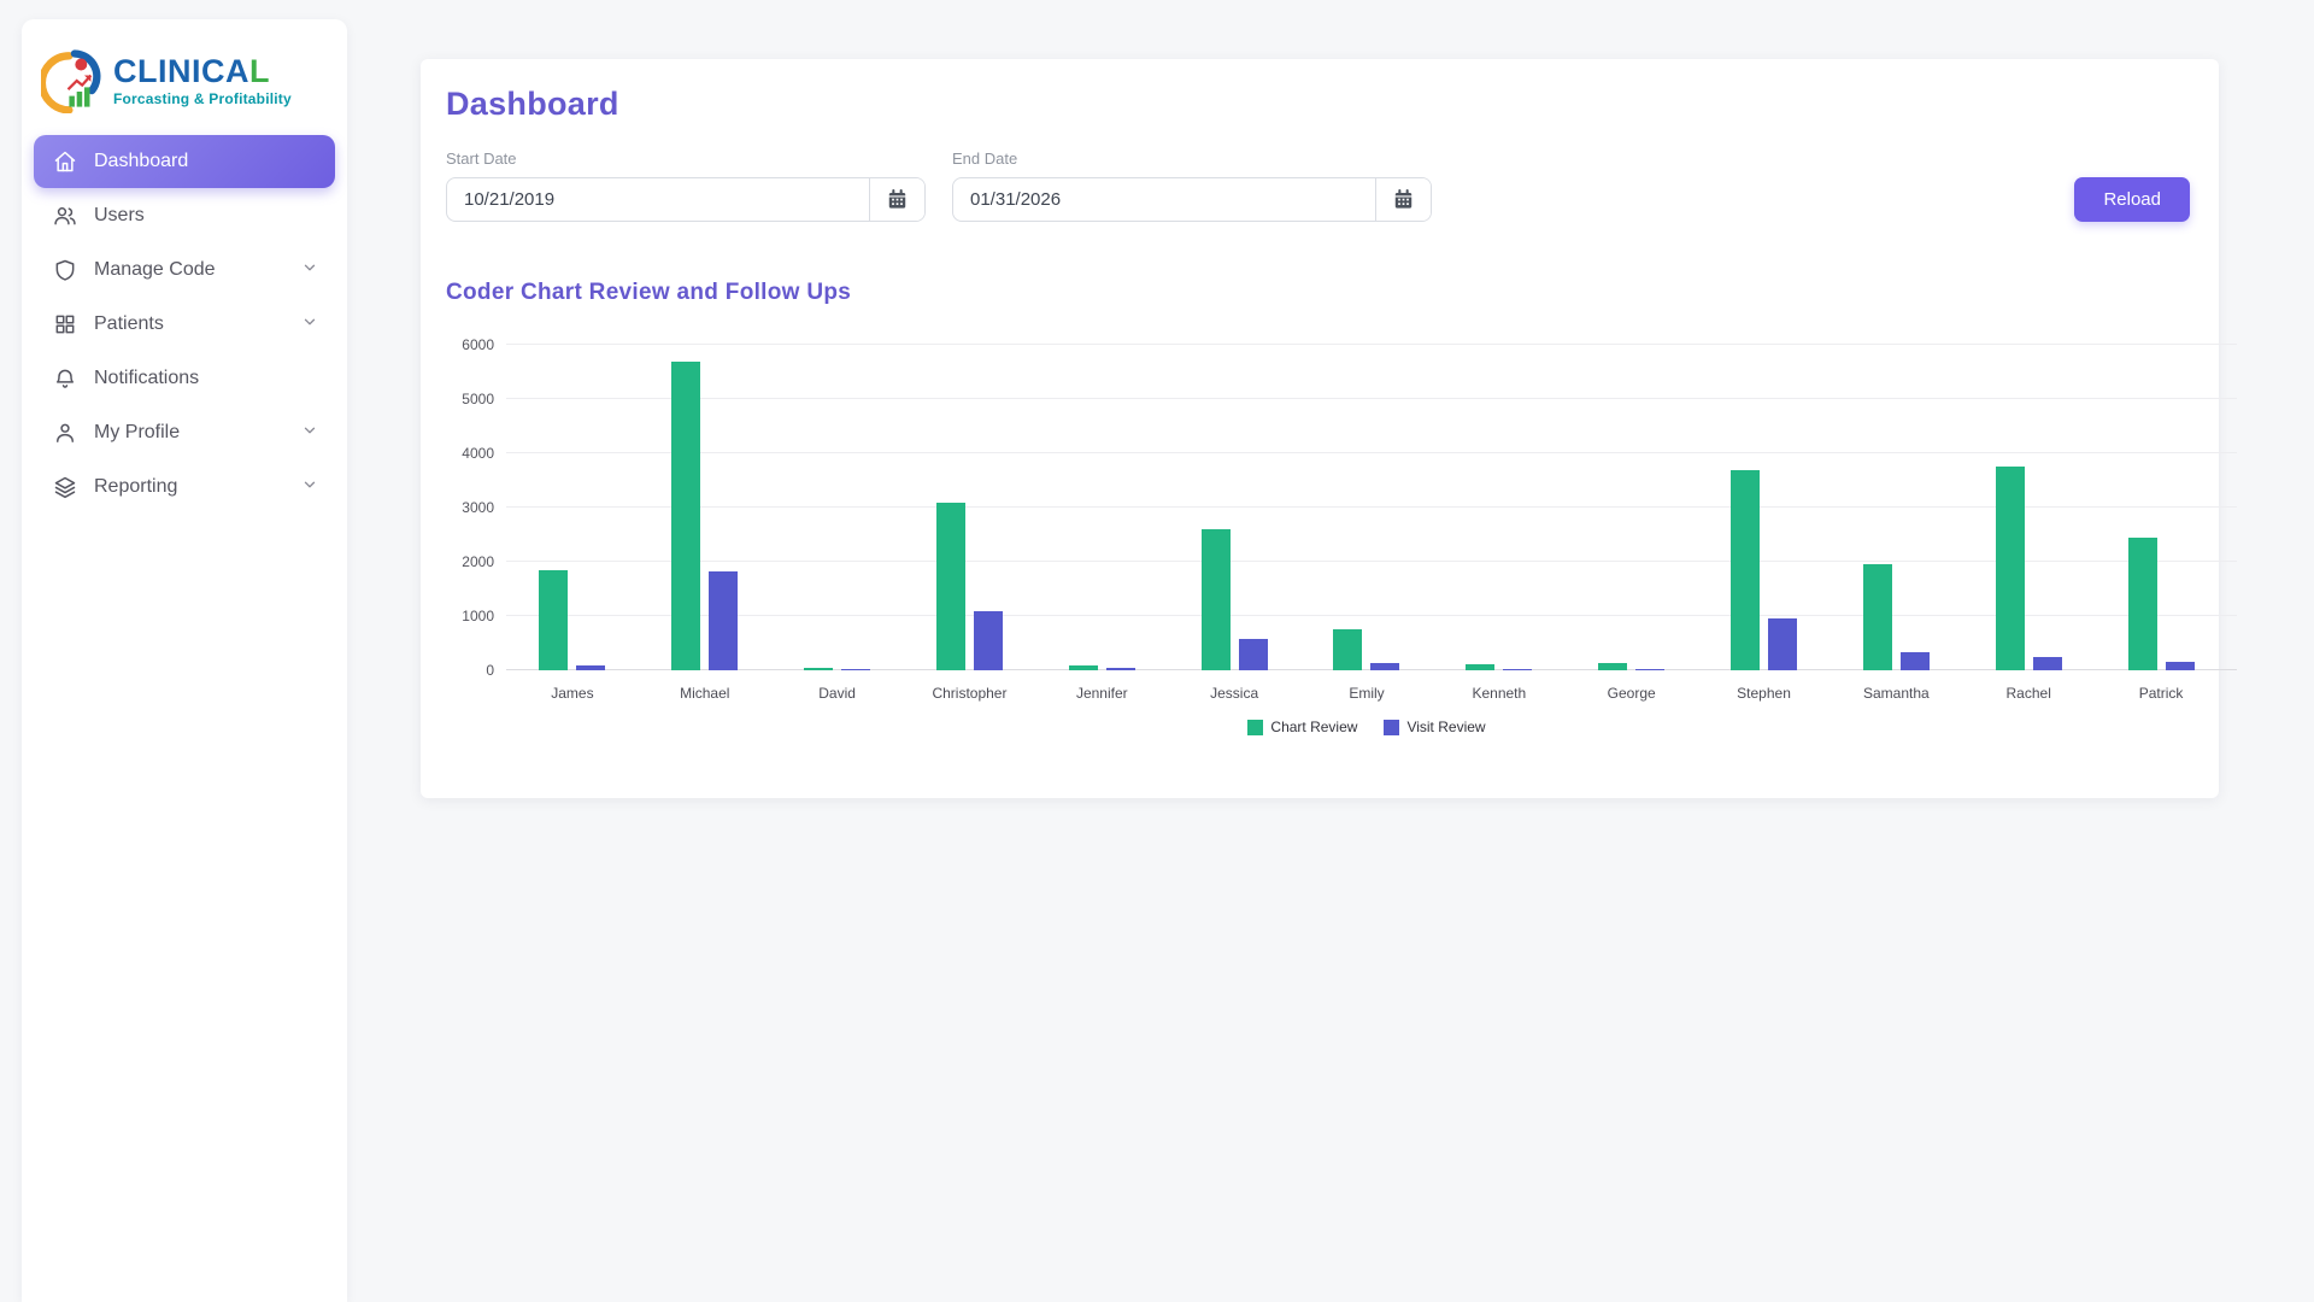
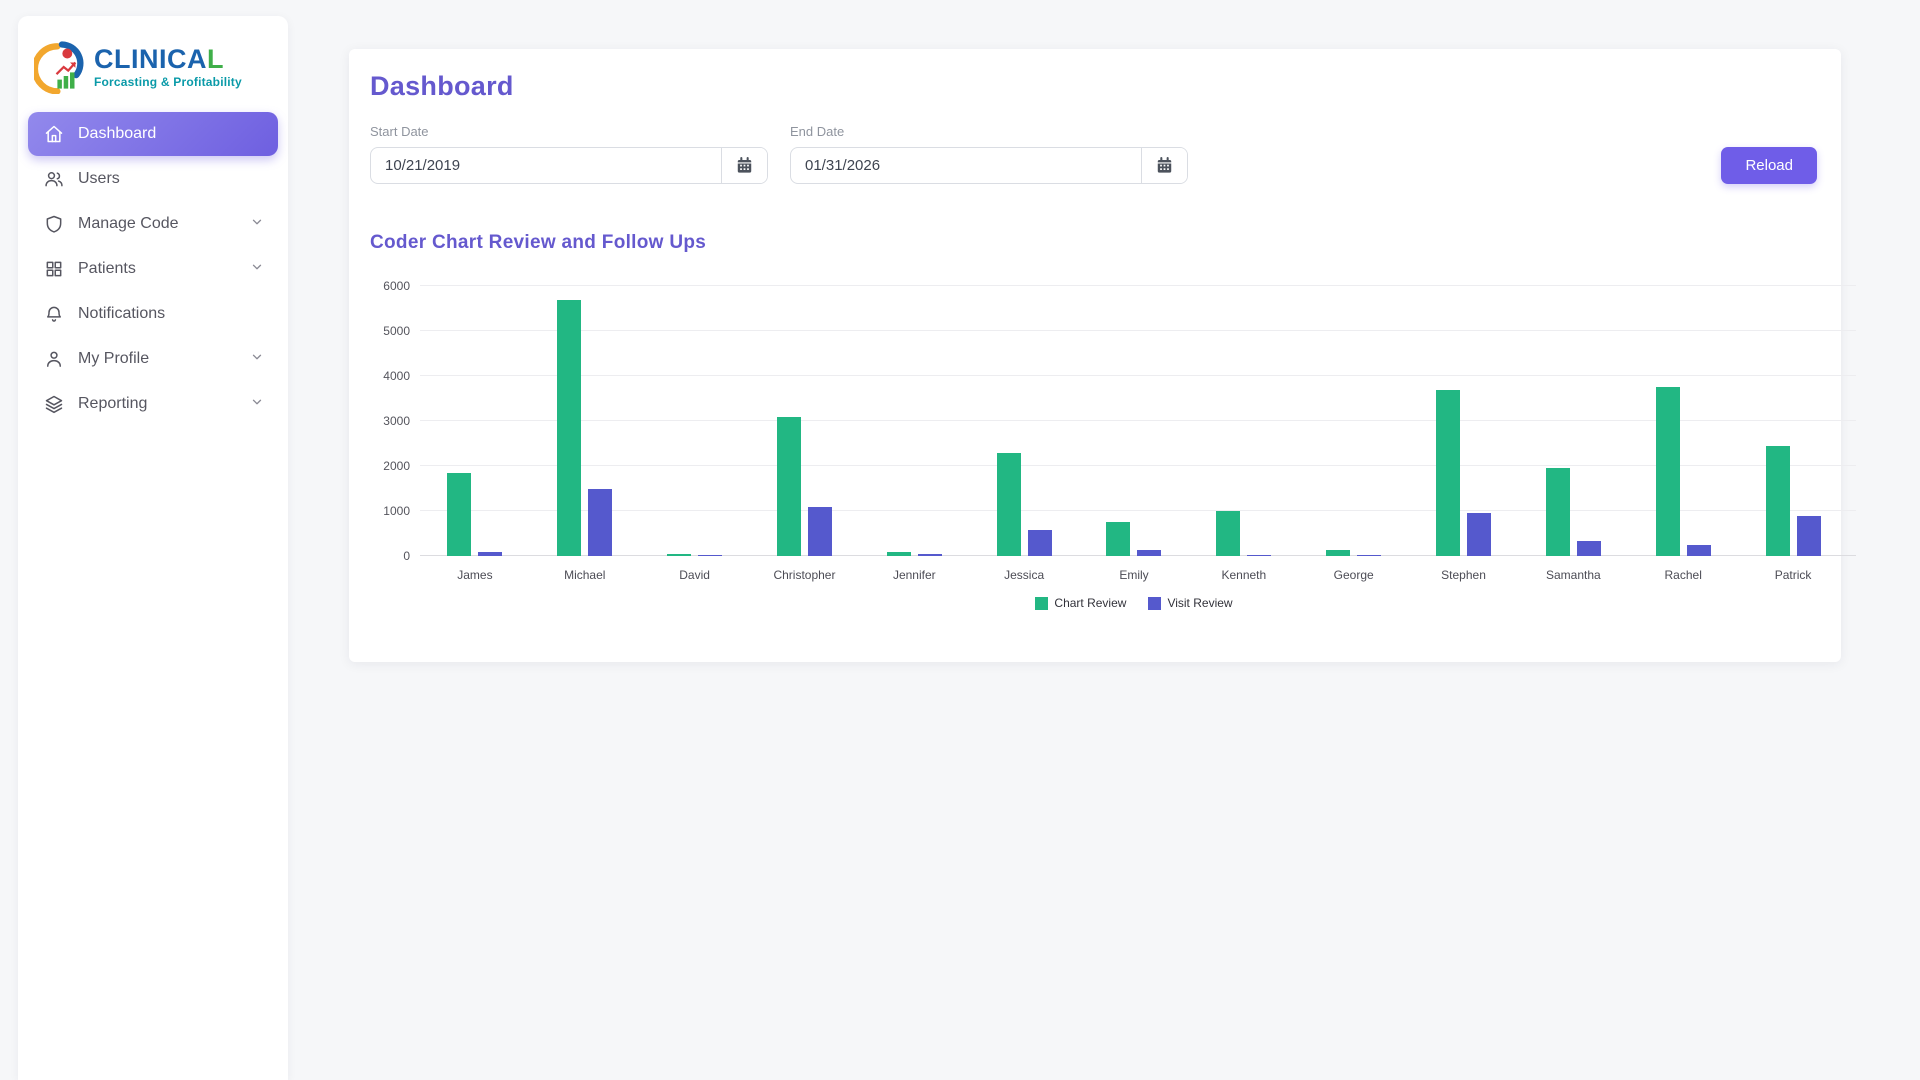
Visit Review/Michael: 1800 -> 1500
Chart Review/Jessica: 2600 -> 2300
Chart Review/Kenneth: 100 -> 1000
Visit Review/Patrick: 200 -> 900
